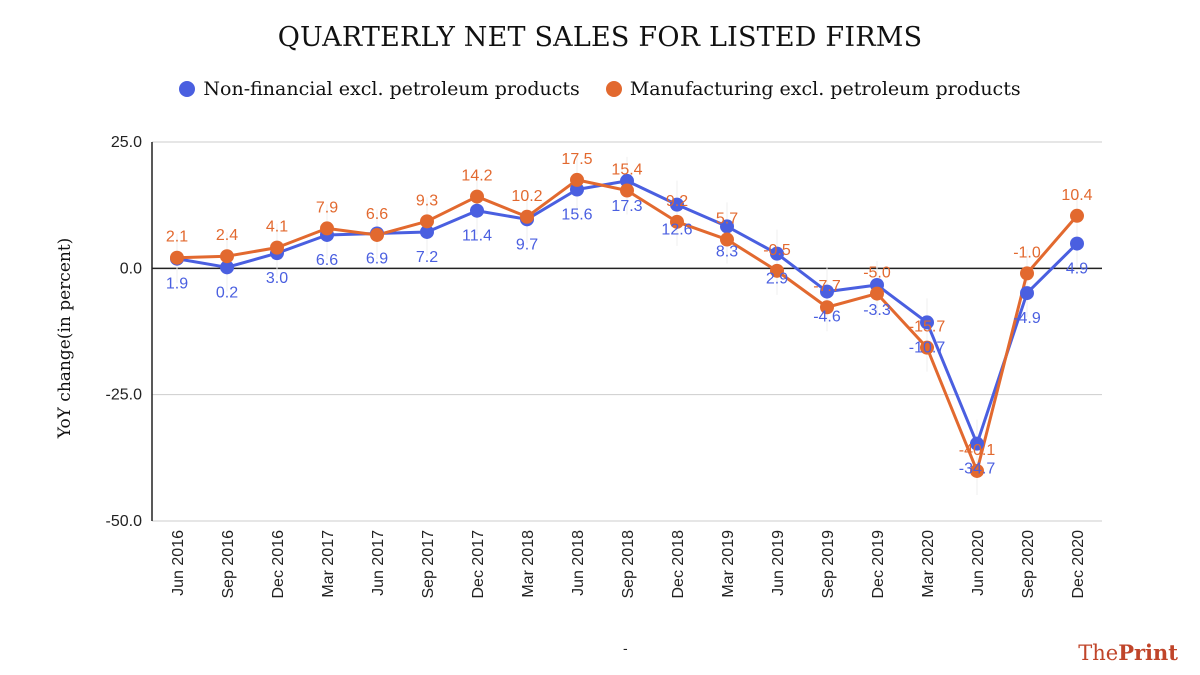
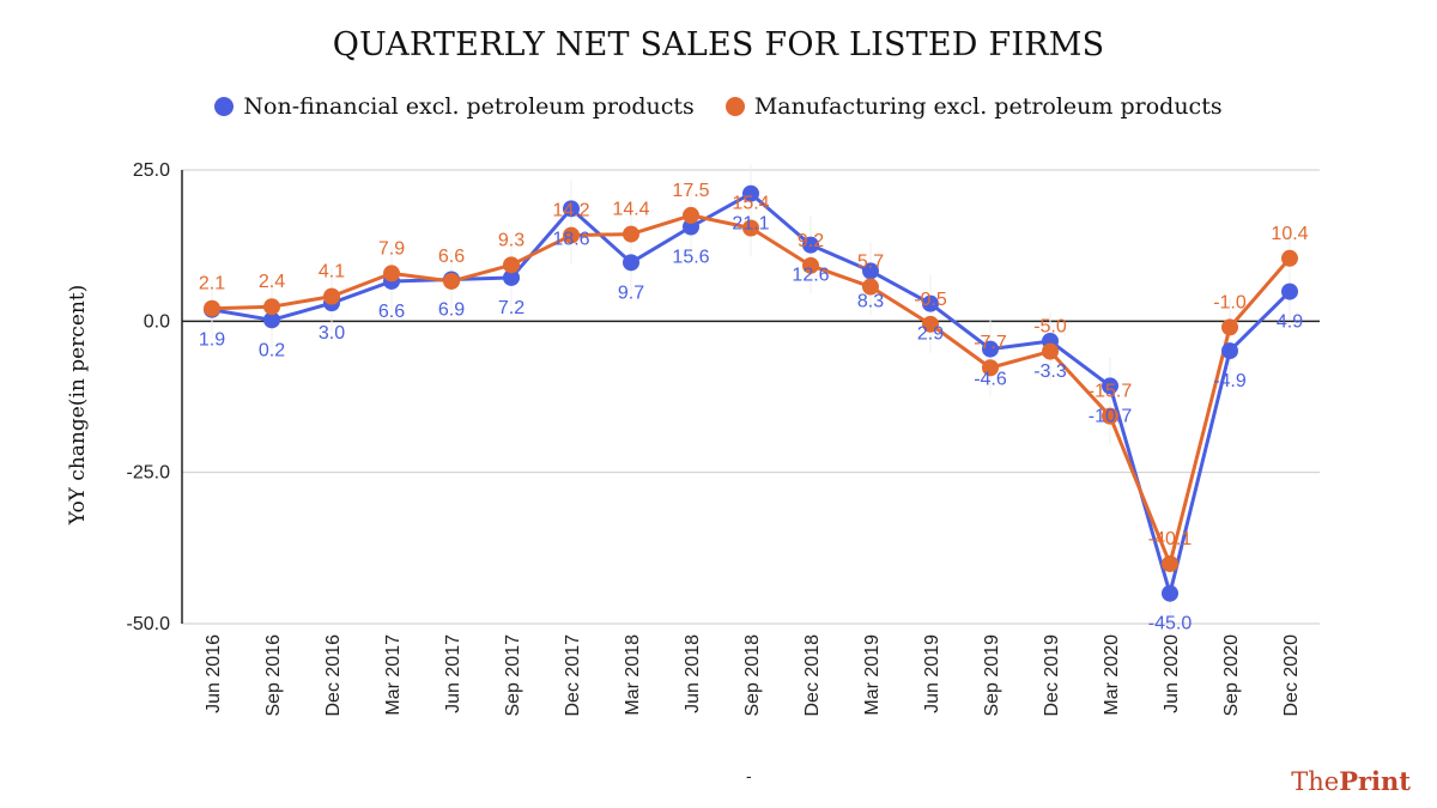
Non-financial excl. petroleum products/Dec 2017: 11.4 -> 18.6
Manufacturing excl. petroleum products/Mar 2018: 10.2 -> 14.4
Non-financial excl. petroleum products/Sep 2018: 17.3 -> 21.1
Non-financial excl. petroleum products/Jun 2020: -34.7 -> -45.0
